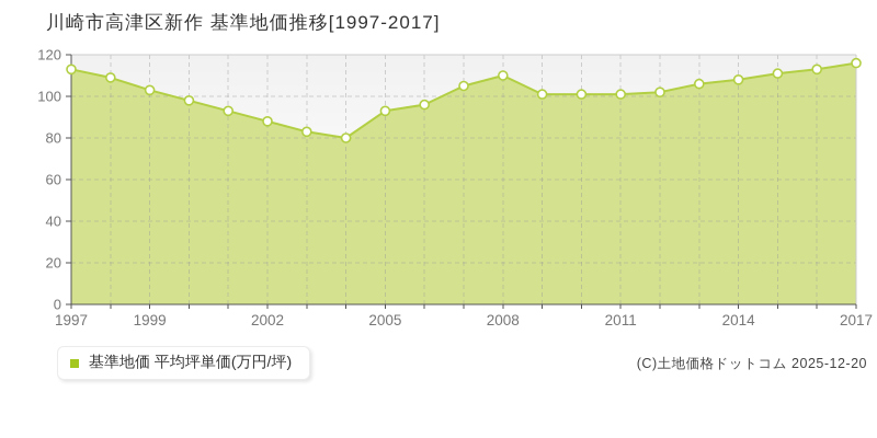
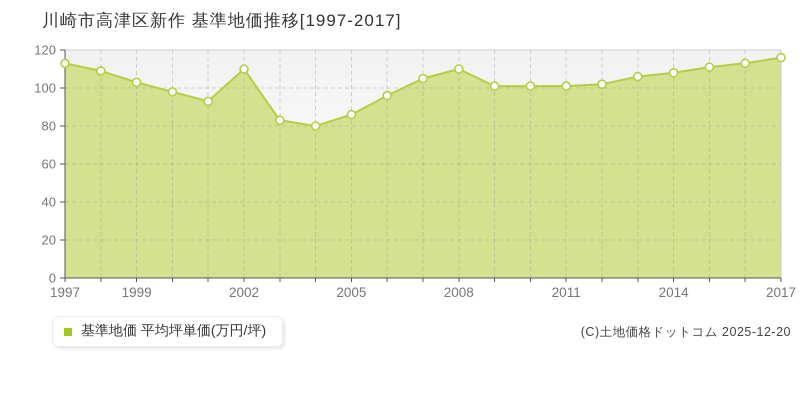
2002: 88 -> 110
2005: 93 -> 86
